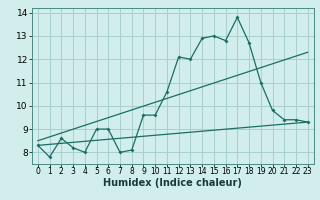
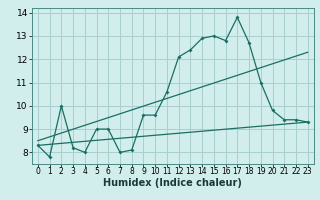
2: 8.6 -> 10.0
13: 12.0 -> 12.4
